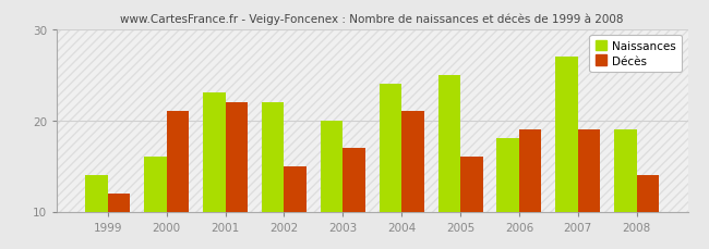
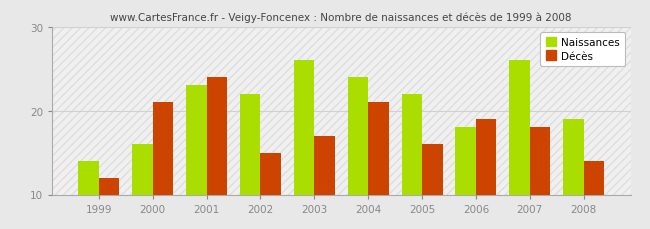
Décès/2001: 22 -> 24
Naissances/2003: 20 -> 26
Naissances/2005: 25 -> 22
Naissances/2007: 27 -> 26
Décès/2007: 19 -> 18
